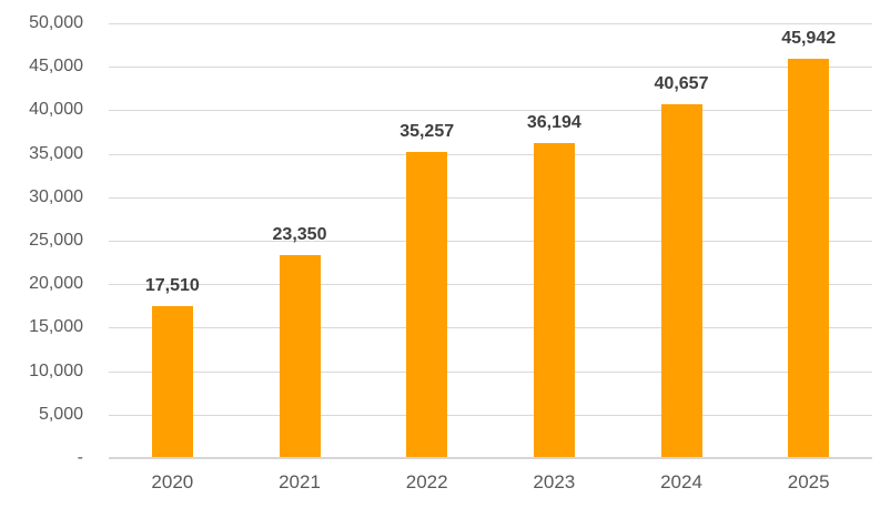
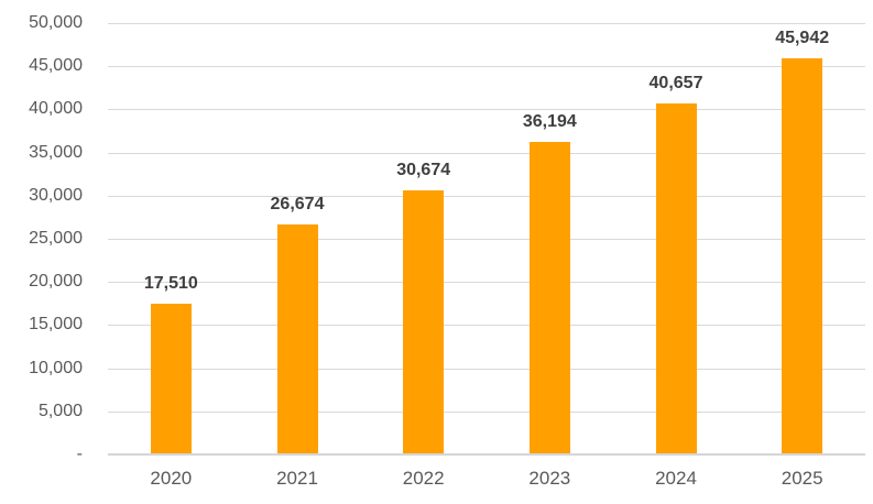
2021: 23,350 -> 26,674
2022: 35,257 -> 30,674
